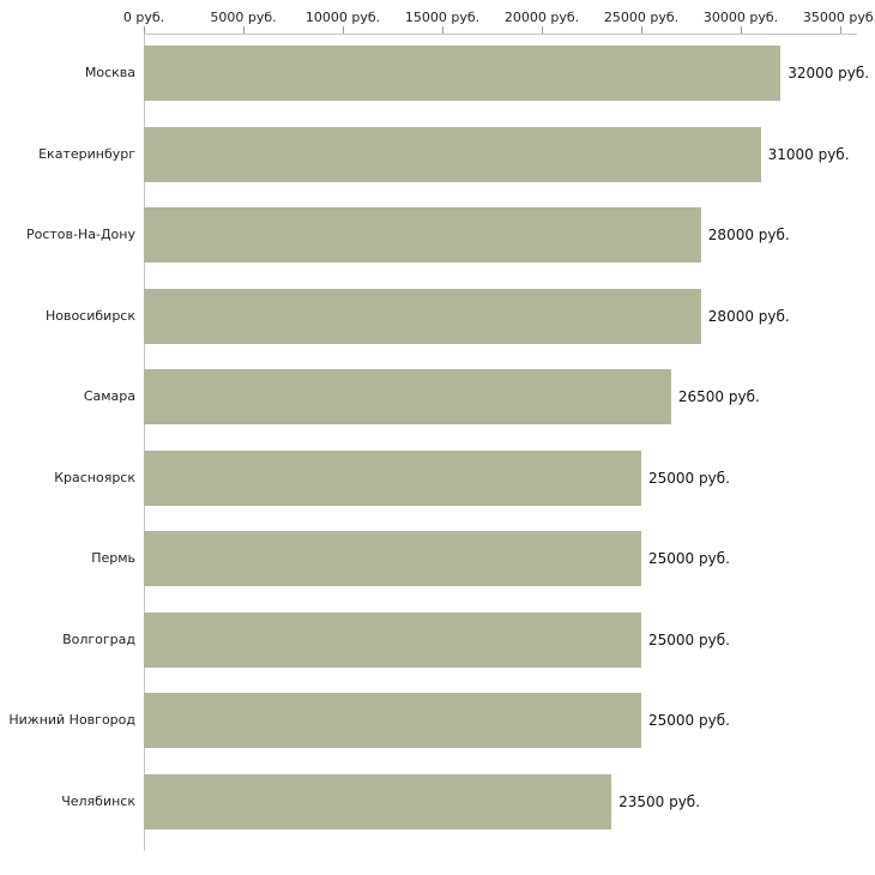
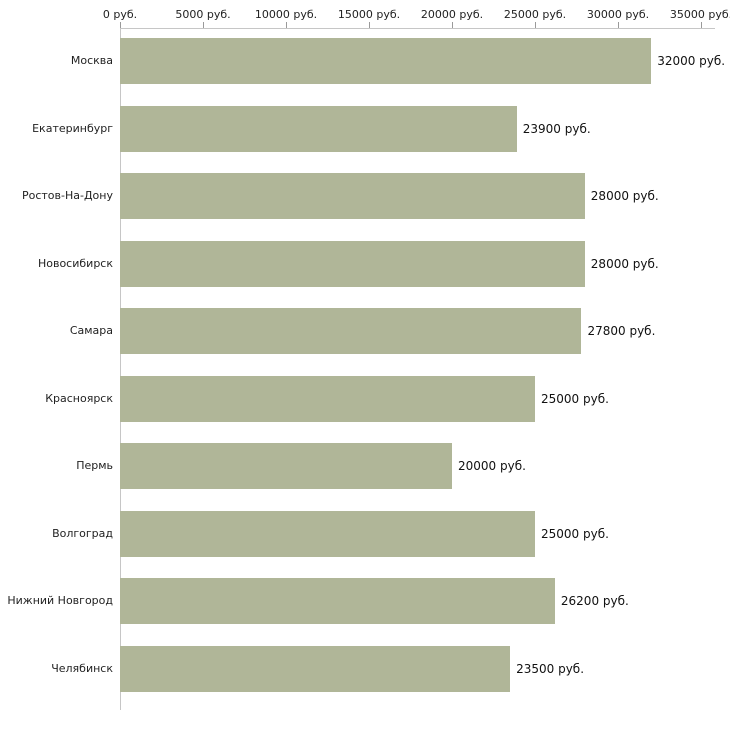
Екатеринбург: 31000 -> 23900
Самара: 26500 -> 27800
Пермь: 25000 -> 20000
Нижний Новгород: 25000 -> 26200
